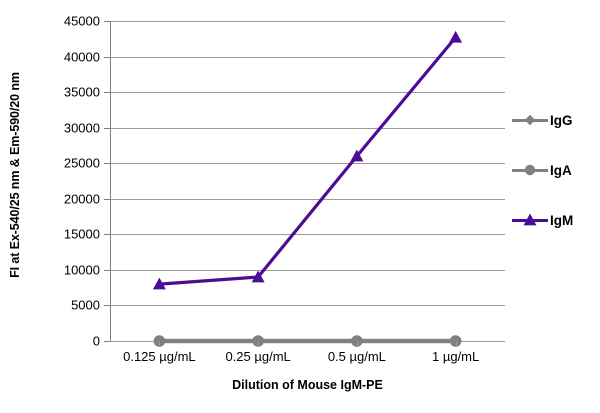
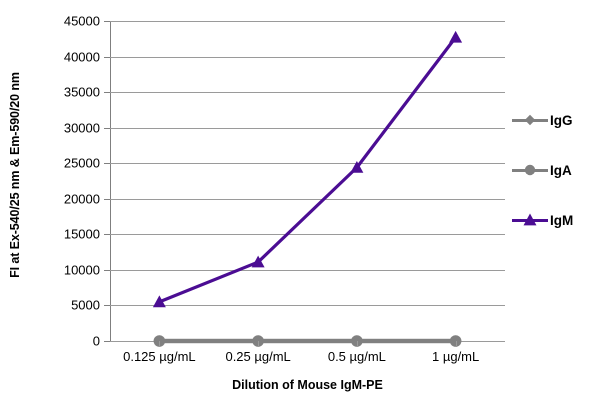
IgM/0.125 µg/mL: 8000 -> 6000
IgM/0.25 µg/mL: 9000 -> 11000
IgM/0.5 µg/mL: 26000 -> 24000
